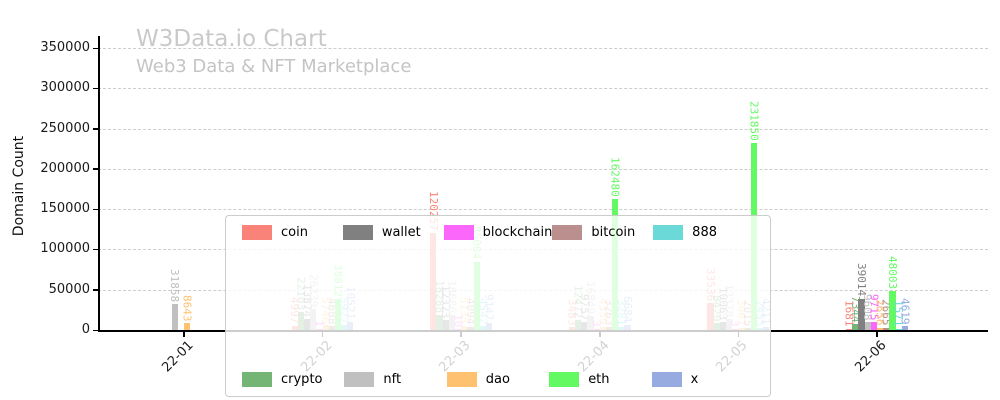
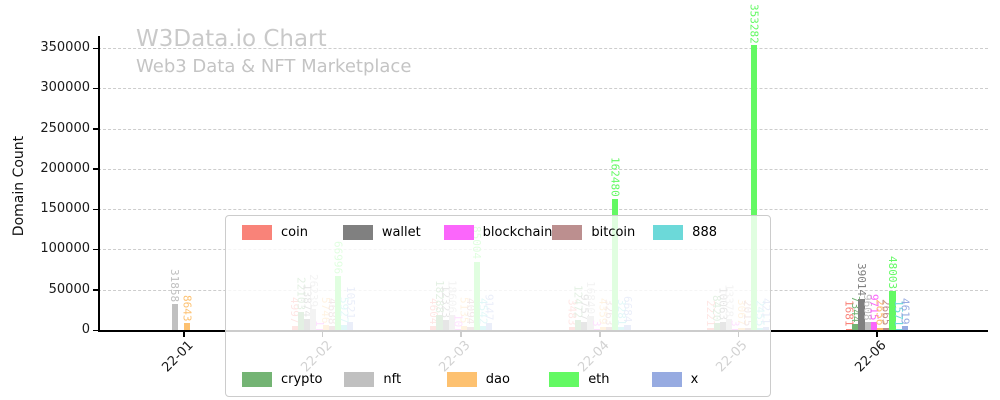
eth/22-02: 38812 -> 66996
coin/22-03: 120257 -> 4604
coin/22-05: 33536 -> 2221
eth/22-05: 231850 -> 353282
